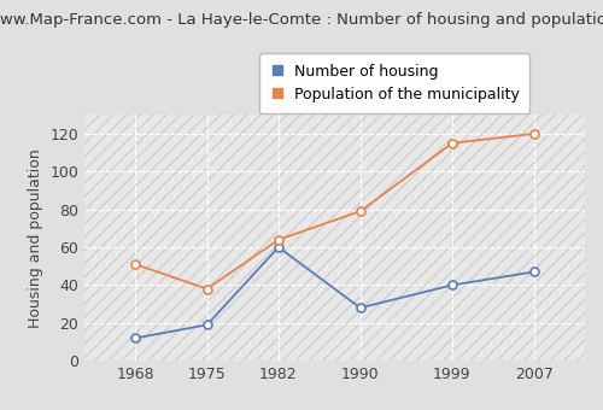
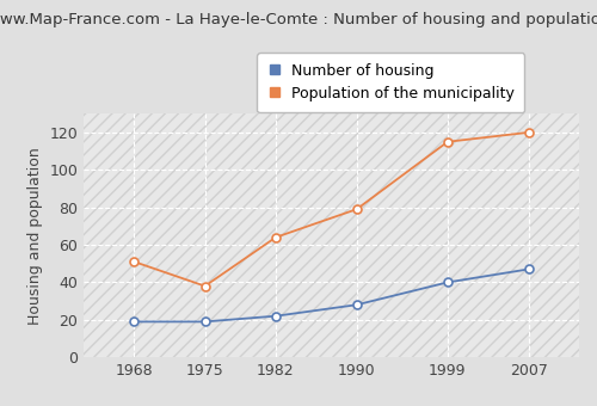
Number of housing/1968: 12 -> 19
Number of housing/1982: 60 -> 22
